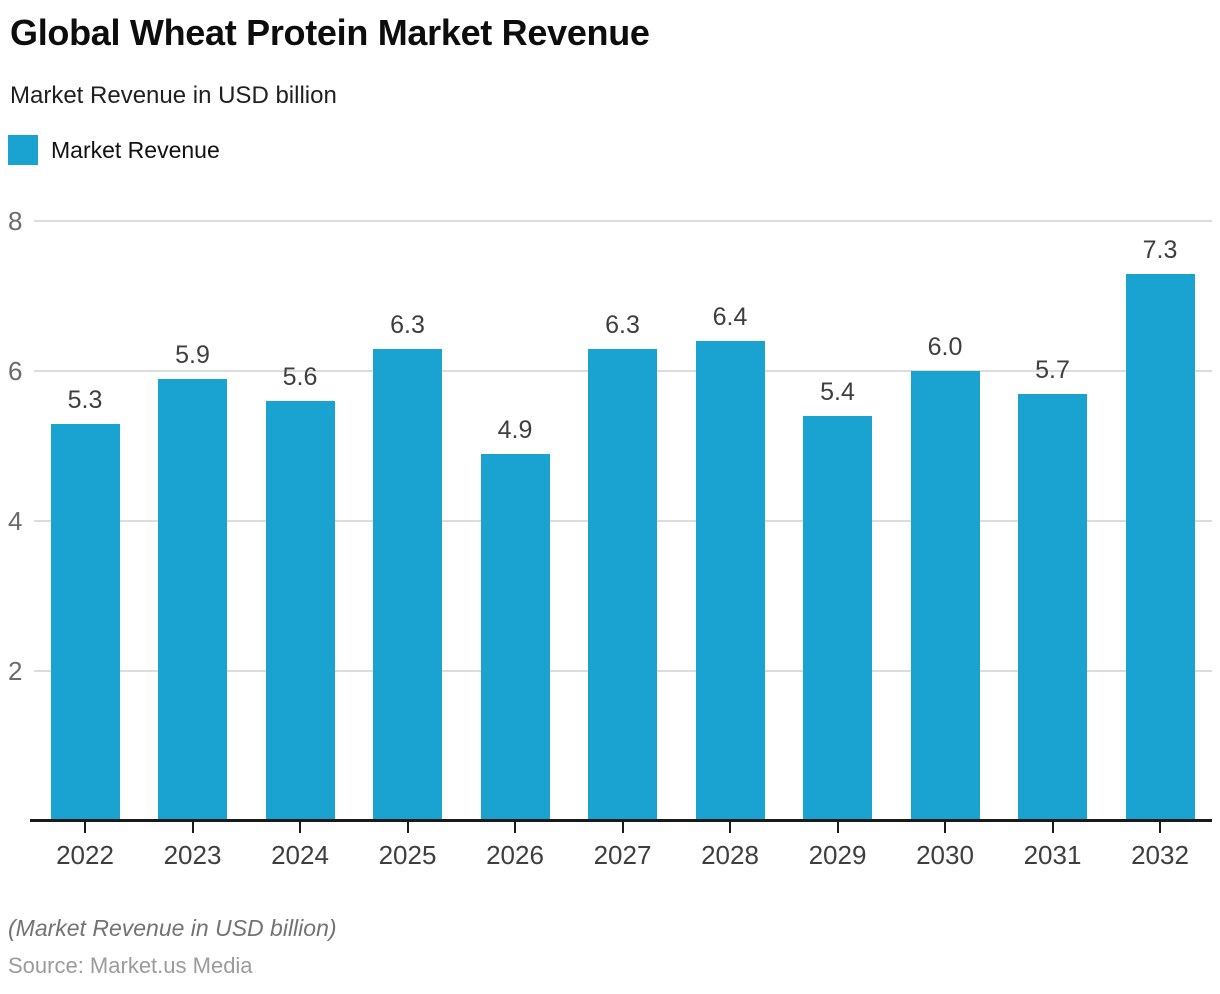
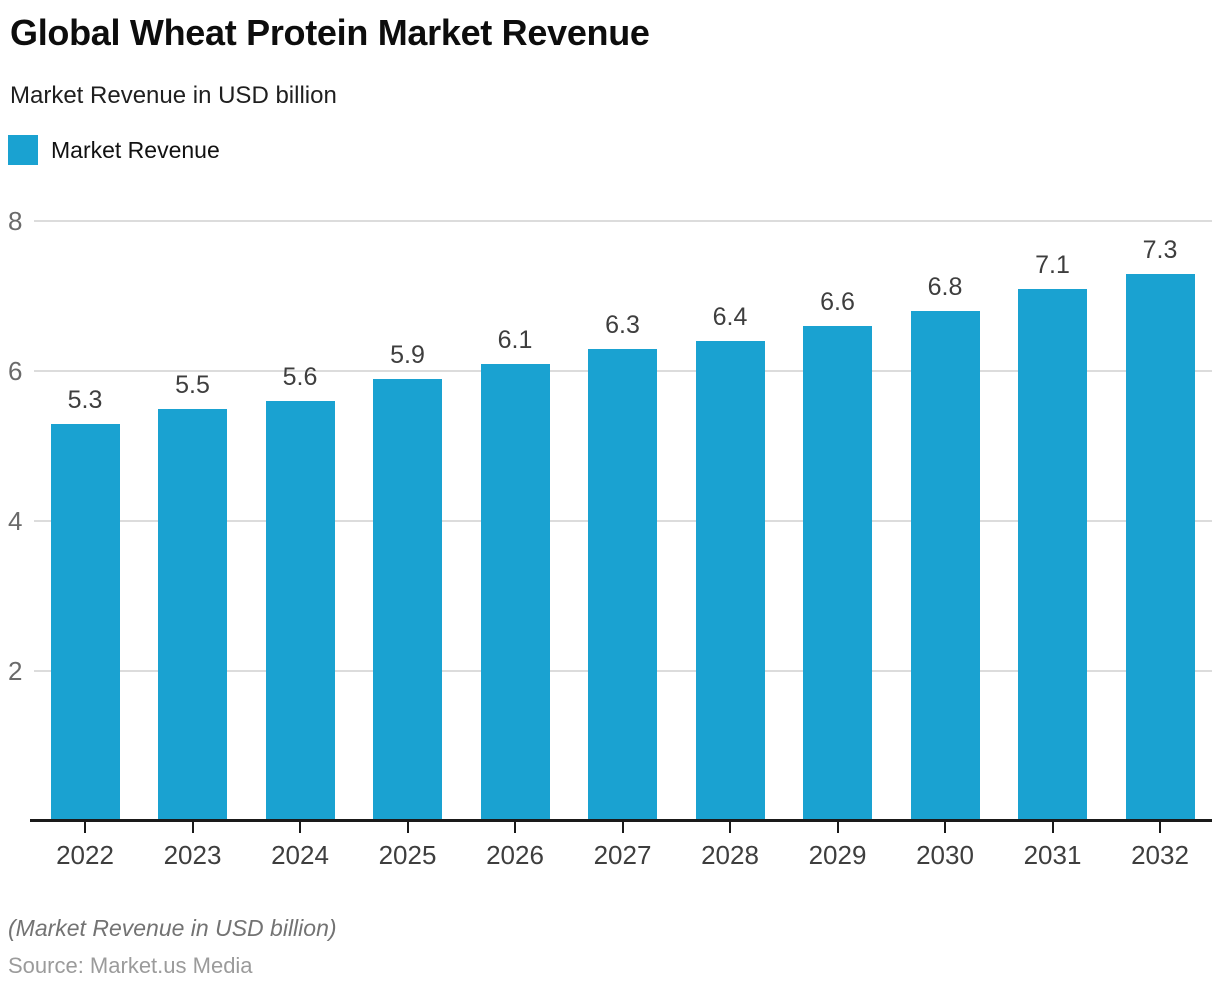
2023: 5.9 -> 5.5
2025: 6.3 -> 5.9
2026: 4.9 -> 6.1
2029: 5.4 -> 6.6
2030: 6.0 -> 6.8
2031: 5.7 -> 7.1
